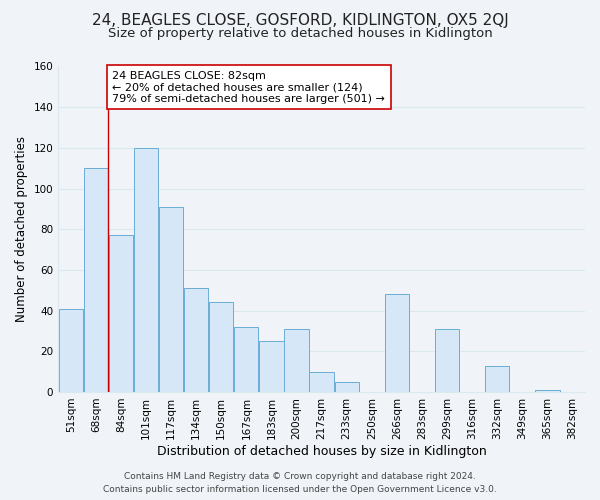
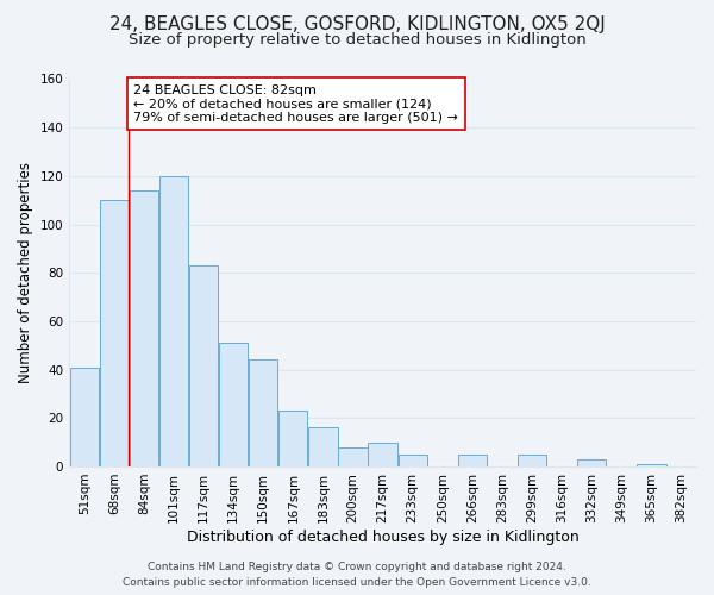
84sqm: 77 -> 114
117sqm: 91 -> 83
167sqm: 32 -> 23
183sqm: 25 -> 16
200sqm: 31 -> 8
266sqm: 48 -> 5
299sqm: 31 -> 5
332sqm: 13 -> 3
